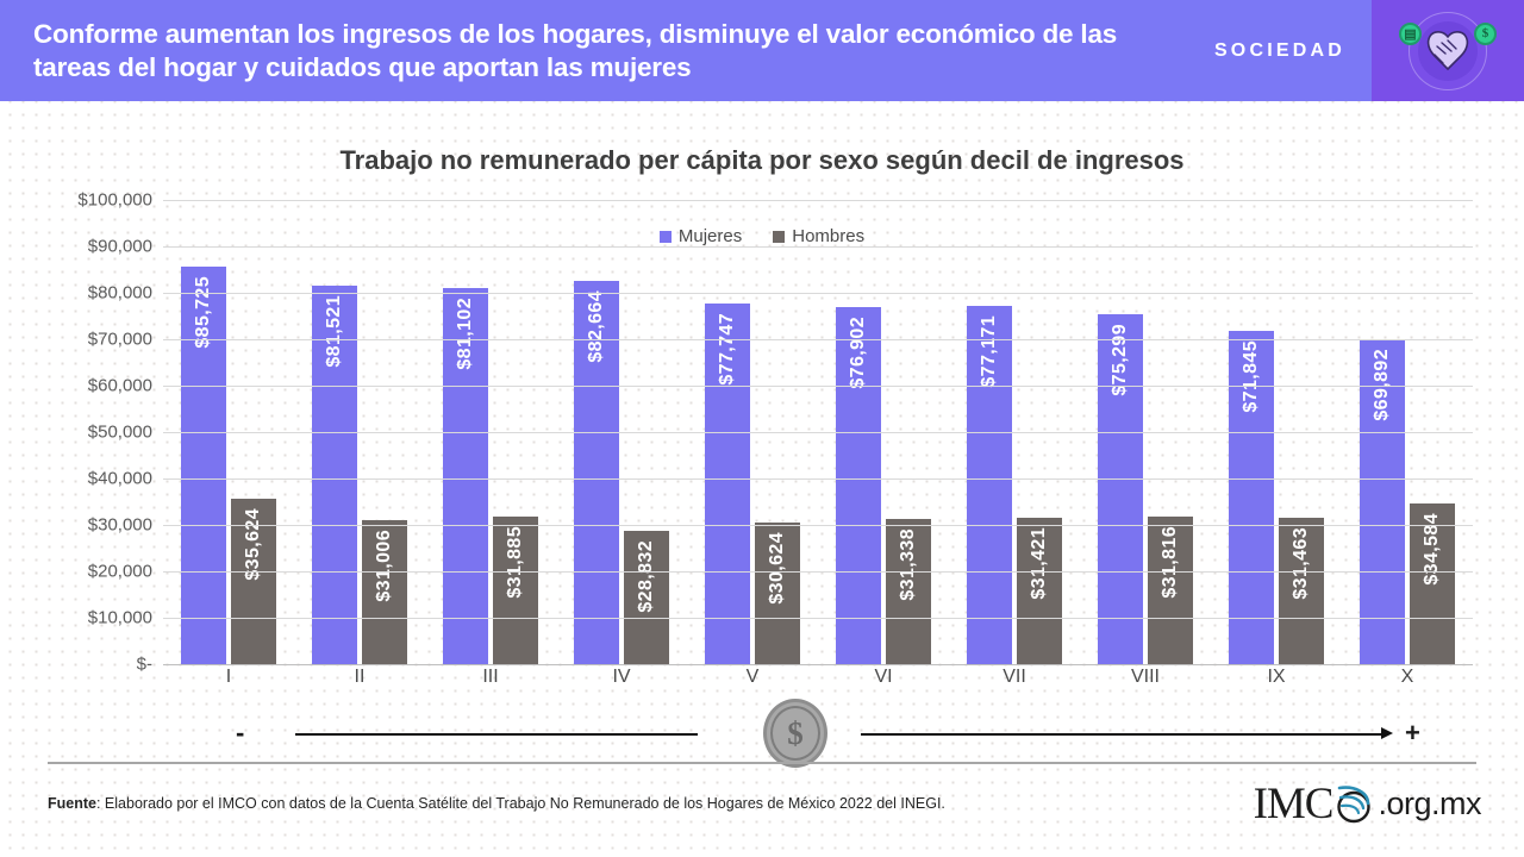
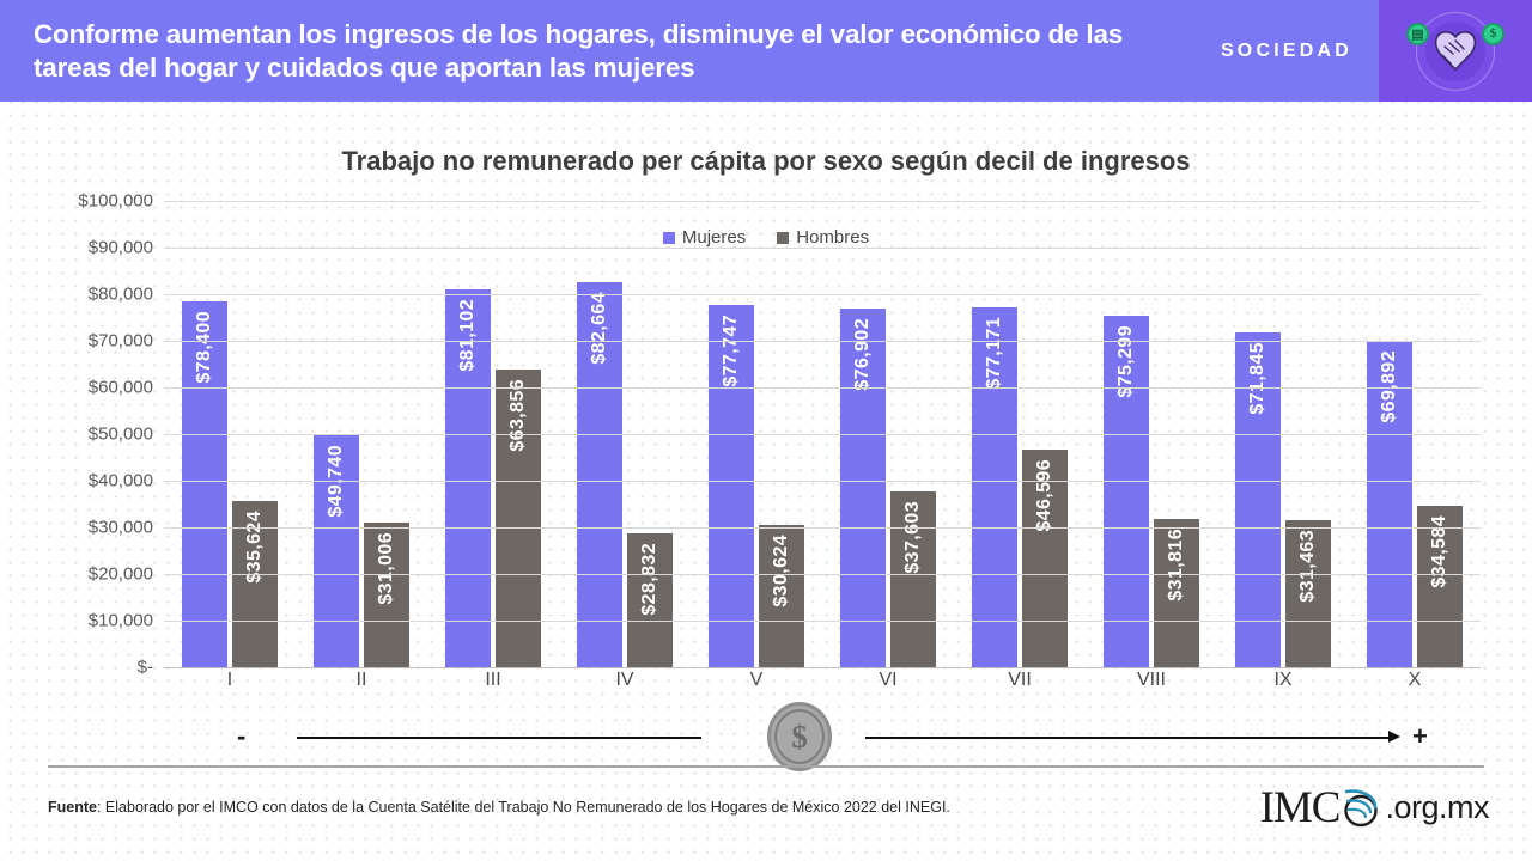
Mujeres/I: $85,725 -> $78,400
Mujeres/II: $81,521 -> $49,740
Hombres/III: $31,885 -> $63,856
Hombres/VI: $31,338 -> $37,603
Hombres/VII: $31,421 -> $46,596
